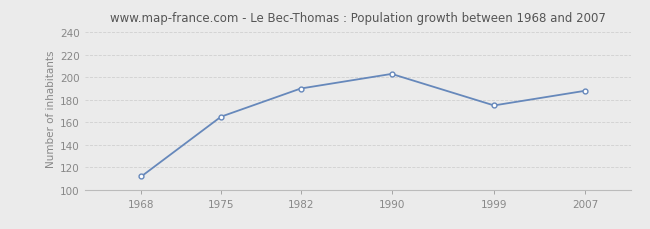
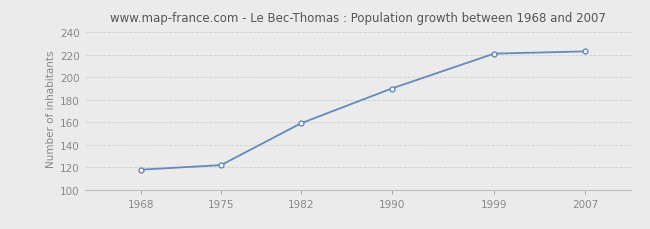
1968: 112 -> 118
1975: 165 -> 122
1982: 190 -> 159
1990: 203 -> 190
1999: 175 -> 221
2007: 188 -> 223
